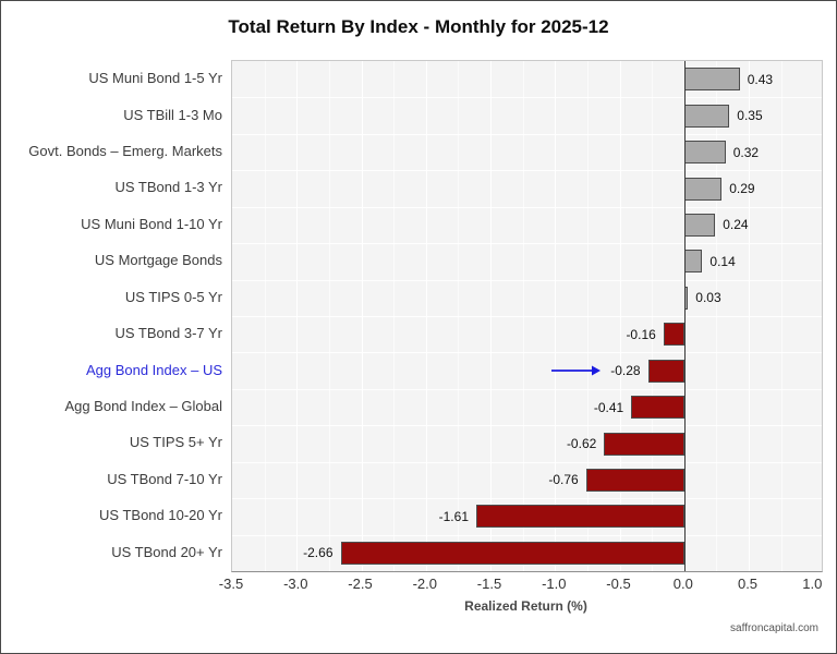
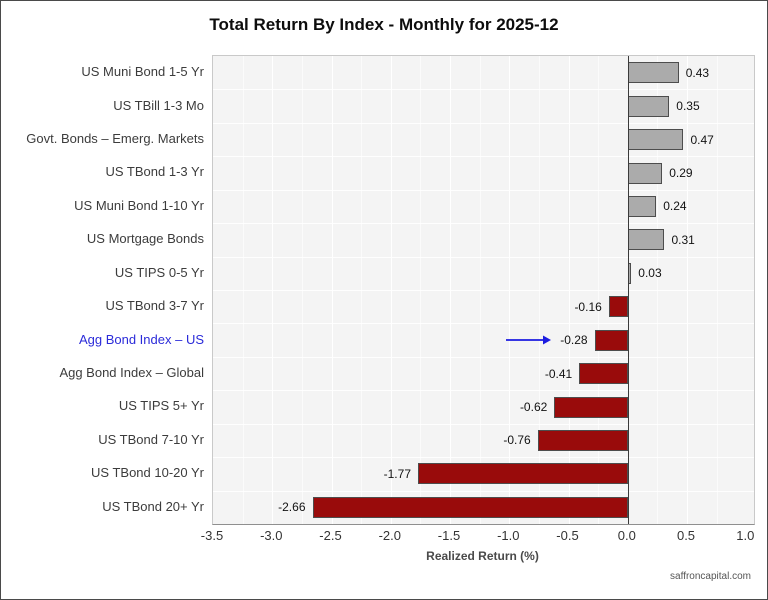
Govt. Bonds – Emerg. Markets: 0.32 -> 0.47
US Mortgage Bonds: 0.14 -> 0.31
US TBond 10-20 Yr: -1.61 -> -1.77
